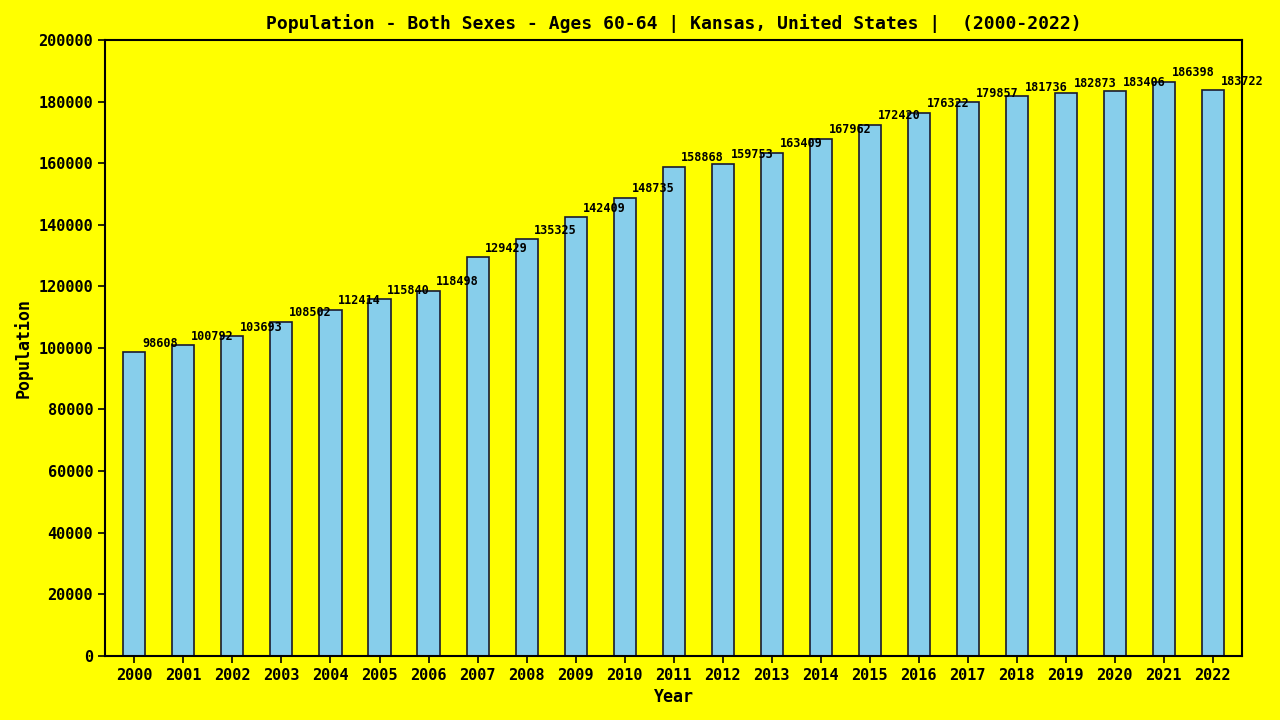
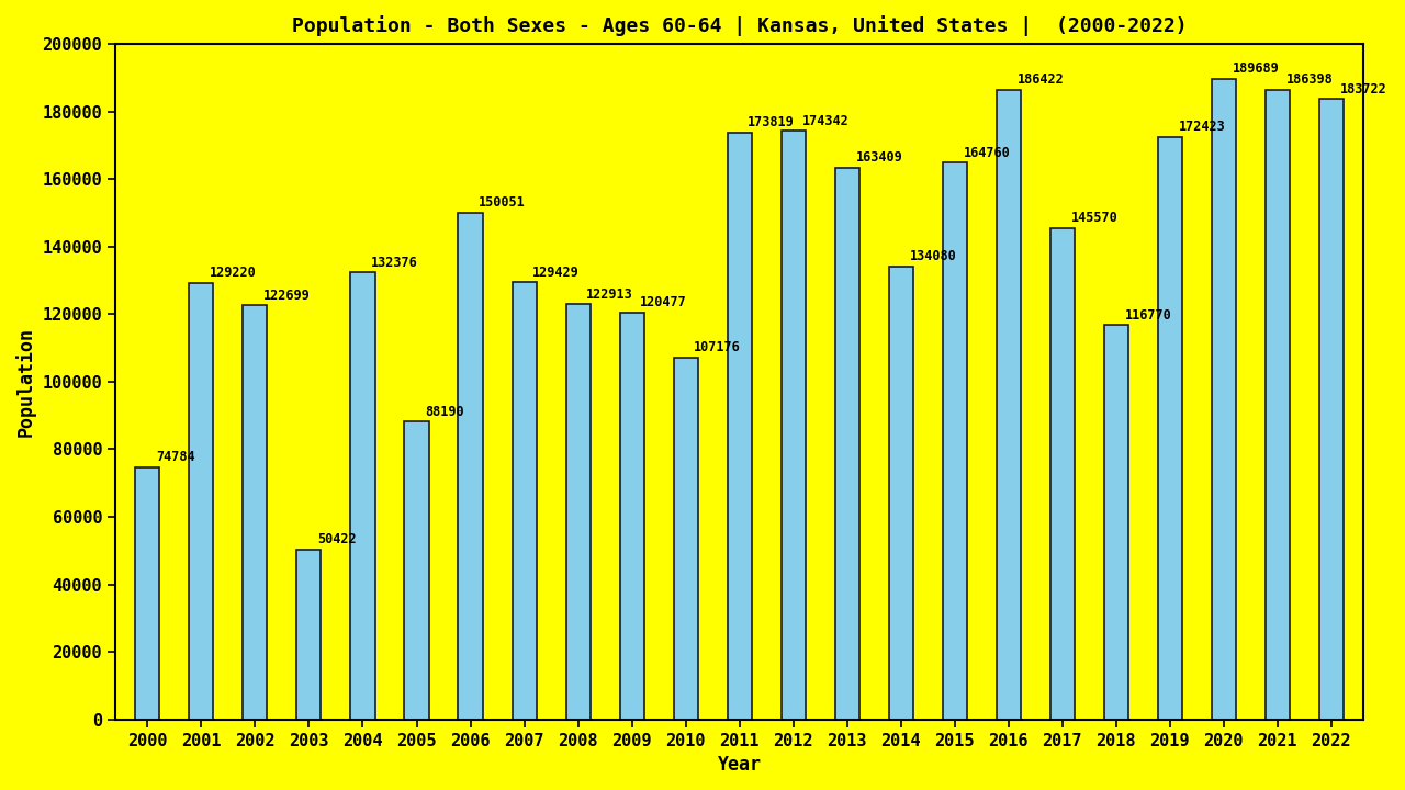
2000: 98608 -> 74784
2001: 100792 -> 129220
2002: 103693 -> 122699
2003: 108502 -> 50422
2004: 112414 -> 132376
2005: 115840 -> 88190
2006: 118498 -> 150051
2008: 135325 -> 122913
2009: 142409 -> 120477
2010: 148735 -> 107176
2011: 158868 -> 173819
2012: 159753 -> 174342
2014: 167962 -> 134080
2015: 172420 -> 164760
2016: 176322 -> 186422
2017: 179857 -> 145570
2018: 181736 -> 116770
2019: 182873 -> 172423
2020: 183406 -> 189689
